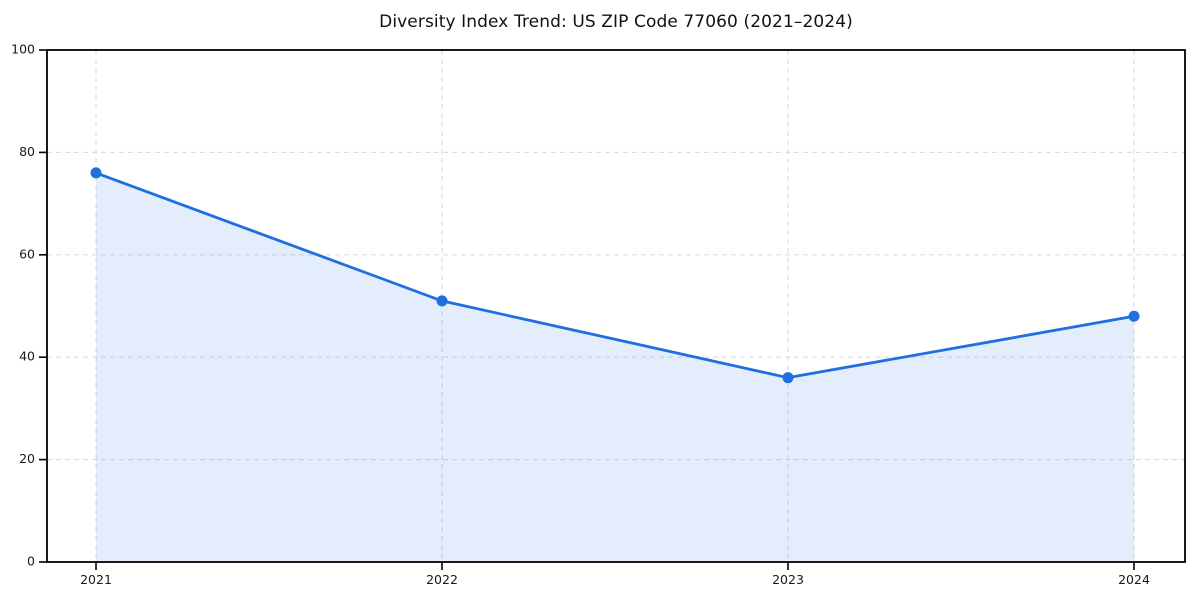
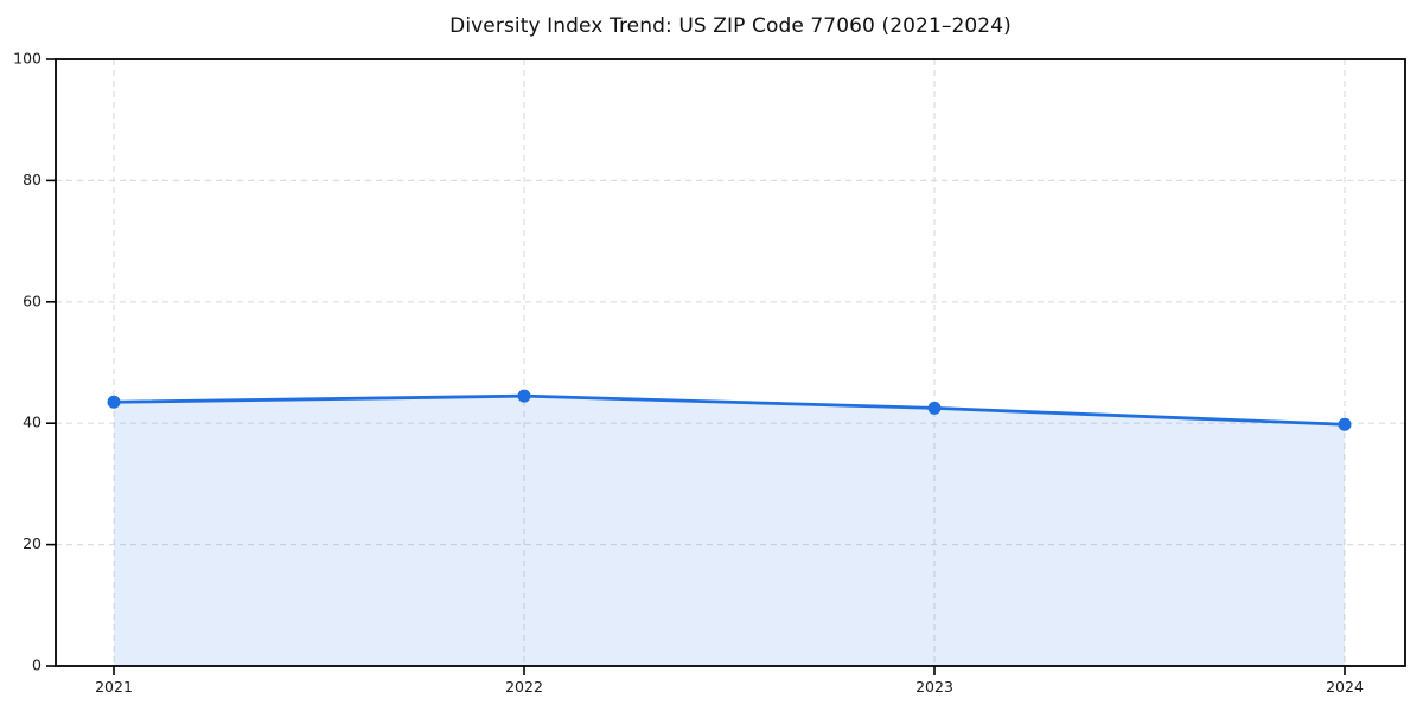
2021: 76 -> 44
2022: 51 -> 44
2023: 36 -> 42
2024: 48 -> 40
